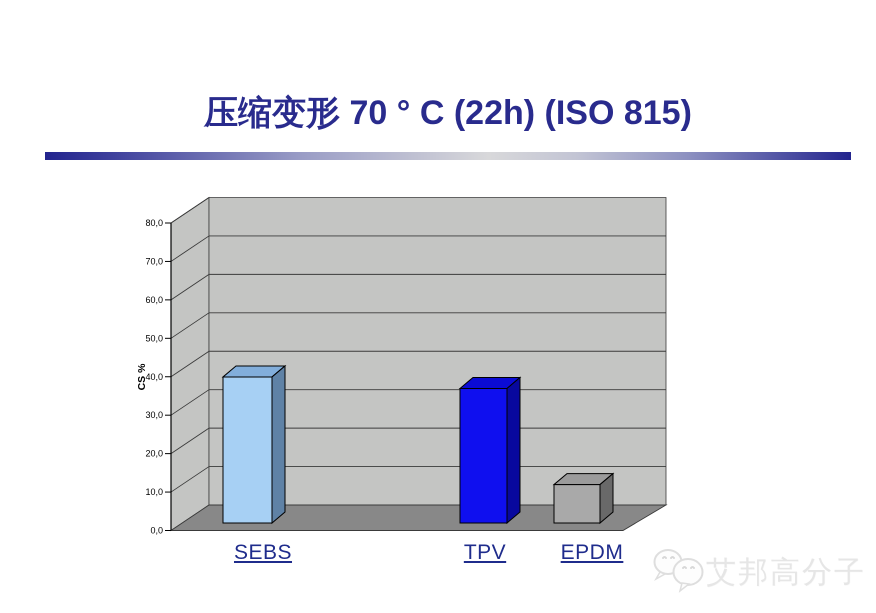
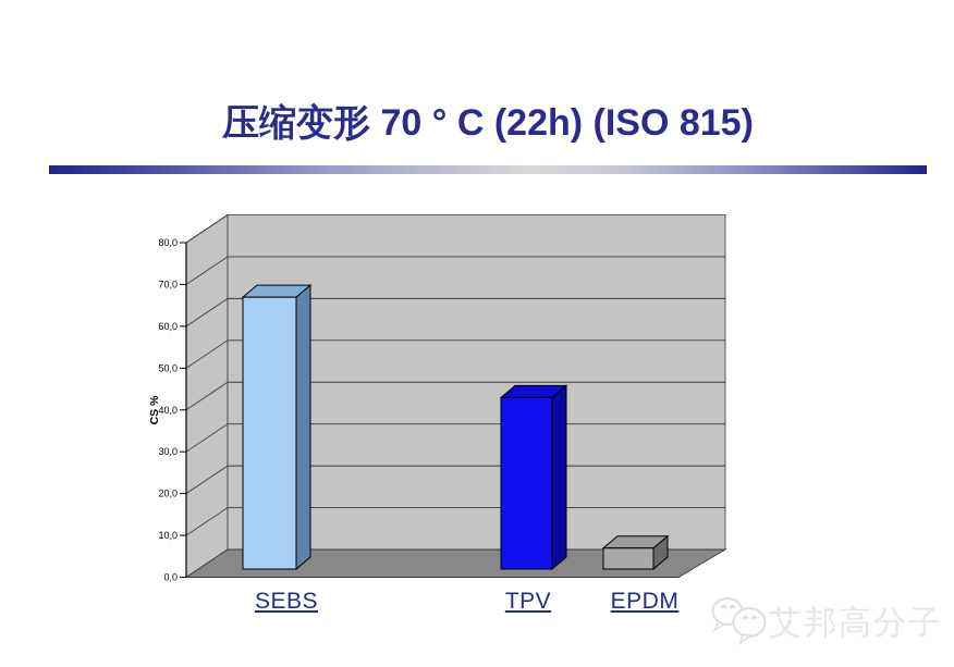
SEBS: 38 -> 65
TPV: 35 -> 41
EPDM: 10 -> 5
